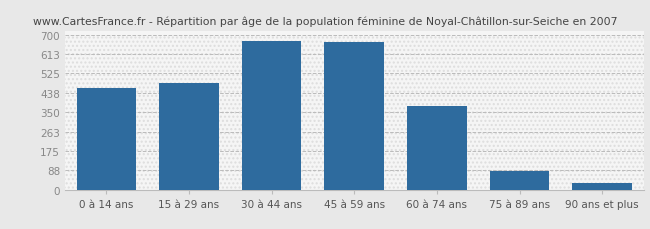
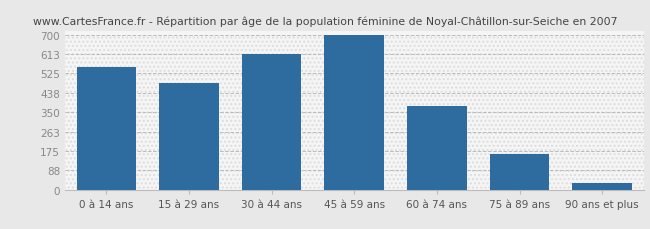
0 à 14 ans: 460 -> 555
30 à 44 ans: 670 -> 613
45 à 59 ans: 665 -> 700
75 à 89 ans: 85 -> 160
